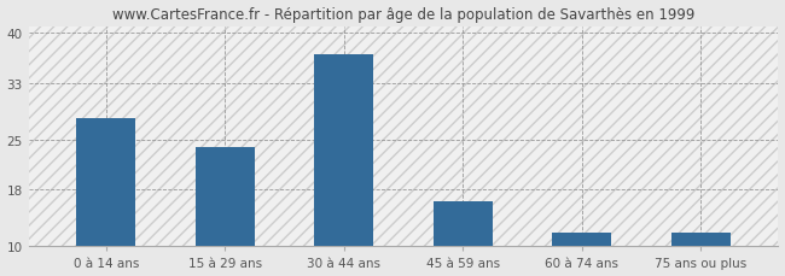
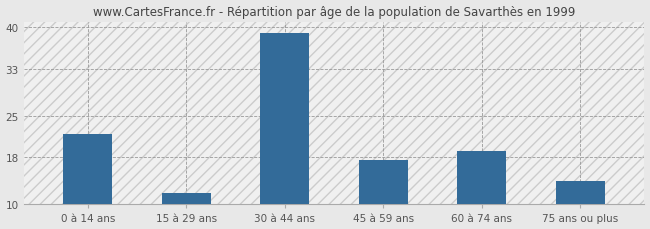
0 à 14 ans: 28.0 -> 22.0
15 à 29 ans: 24.0 -> 12.0
30 à 44 ans: 37.0 -> 39.0
45 à 59 ans: 16.4 -> 17.5
60 à 74 ans: 12.0 -> 19.0
75 ans ou plus: 12.0 -> 14.0
